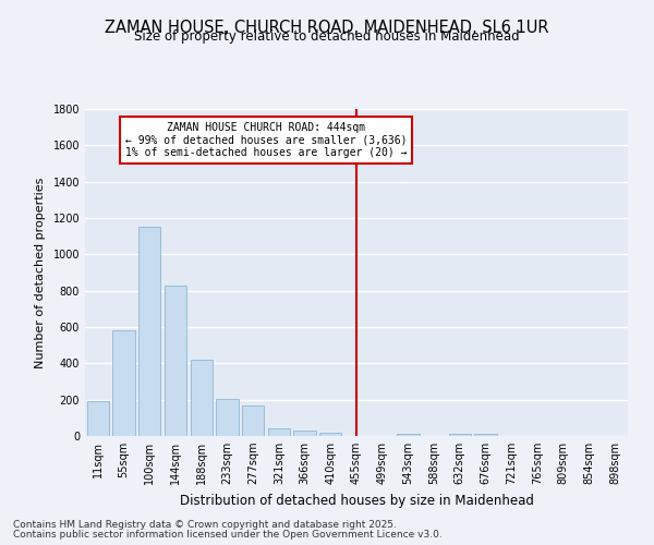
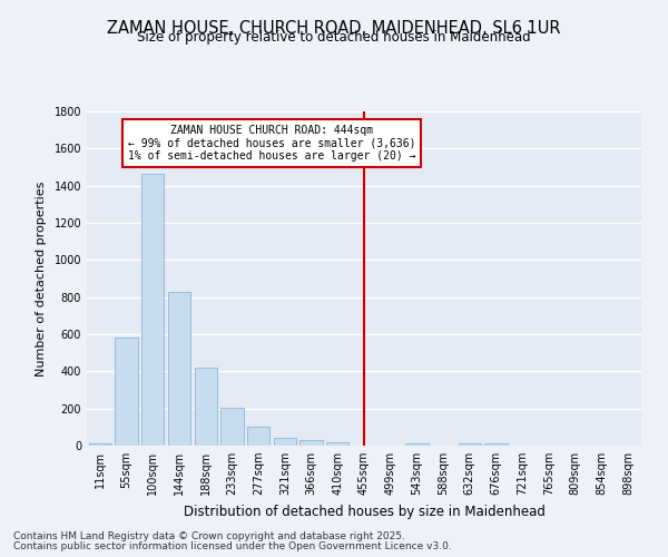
11sqm: 190 -> 20
100sqm: 1150 -> 1460
277sqm: 170 -> 100
